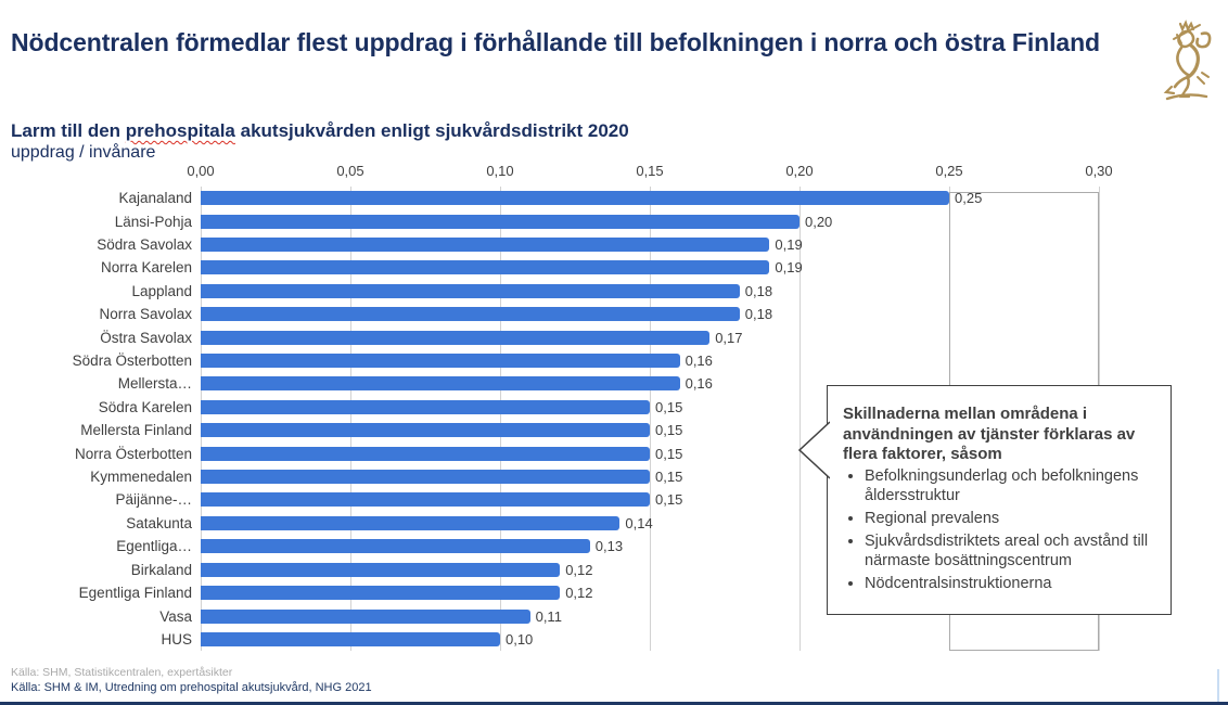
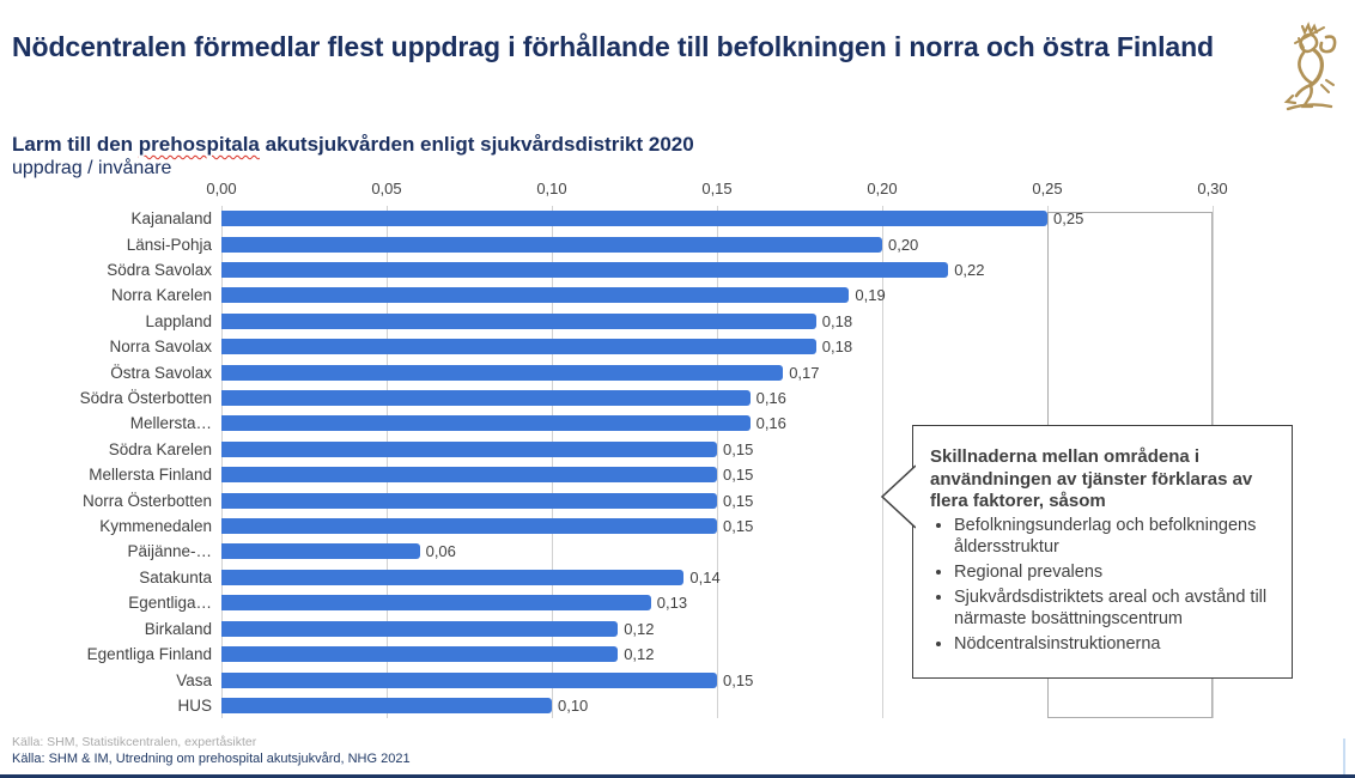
Södra Savolax: 0,19 -> 0,22
Päijänne-…: 0,15 -> 0,06
Vasa: 0,11 -> 0,15
